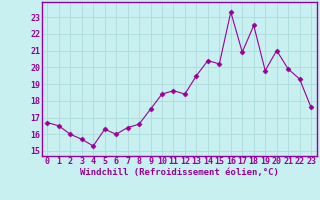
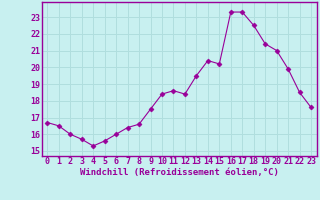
5: 16.3 -> 15.6
17: 20.9 -> 23.3
19: 19.8 -> 21.4
22: 19.3 -> 18.5
